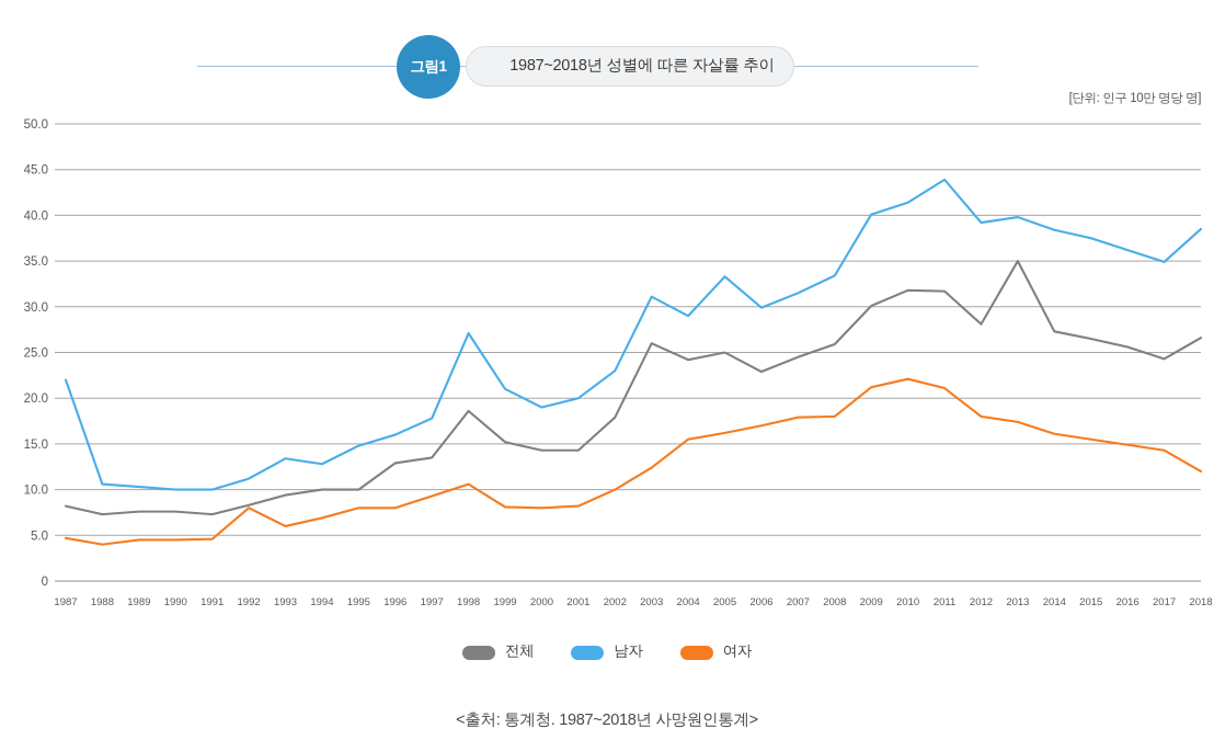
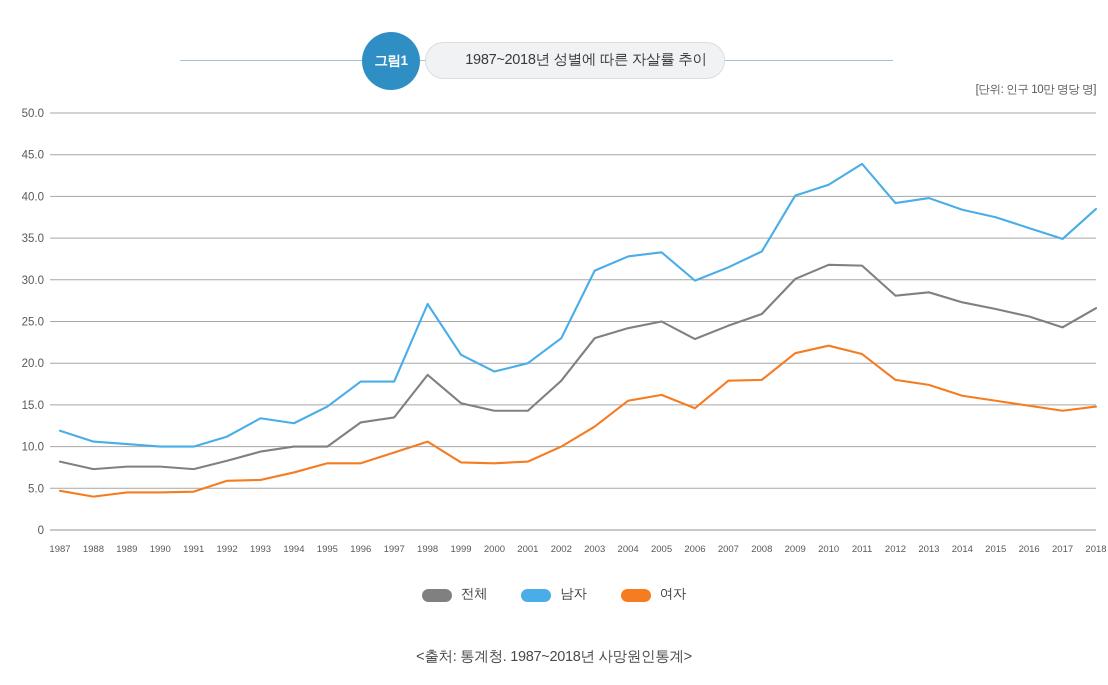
남자/1987: 22 -> 12
여자/1992: 8 -> 6
남자/1996: 16 -> 18
전체/2003: 26 -> 23
남자/2004: 29 -> 33
여자/2006: 17 -> 15
전체/2013: 35 -> 28
여자/2018: 12 -> 15
